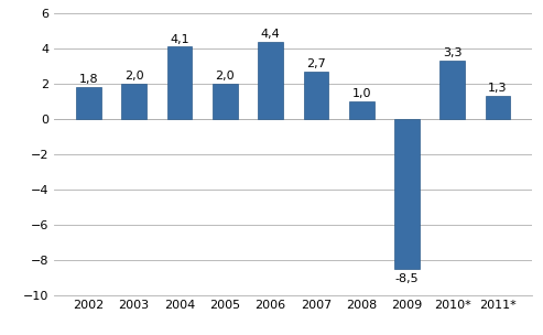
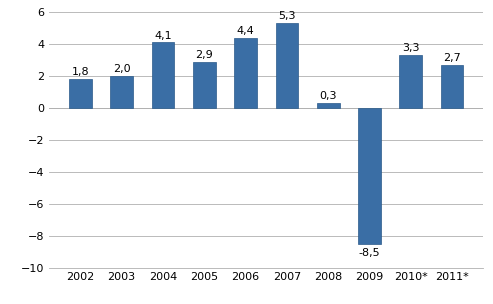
2005: 2,0 -> 2,9
2007: 2,7 -> 5,3
2008: 1,0 -> 0,3
2011*: 1,3 -> 2,7
